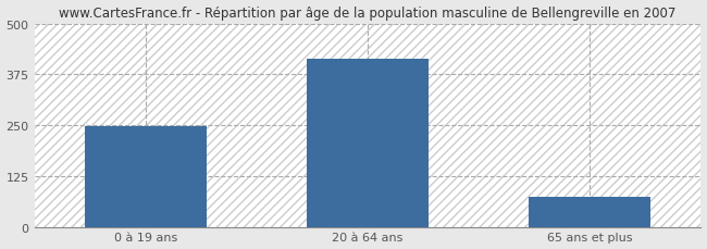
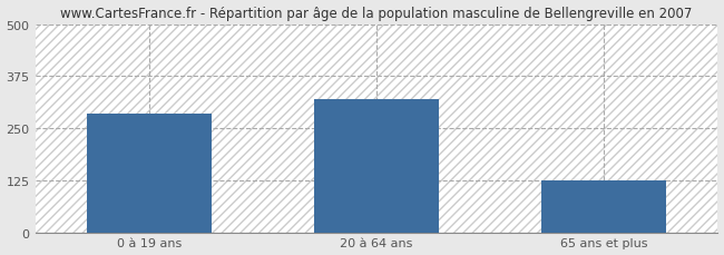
0 à 19 ans: 248 -> 285
20 à 64 ans: 413 -> 320
65 ans et plus: 75 -> 125
